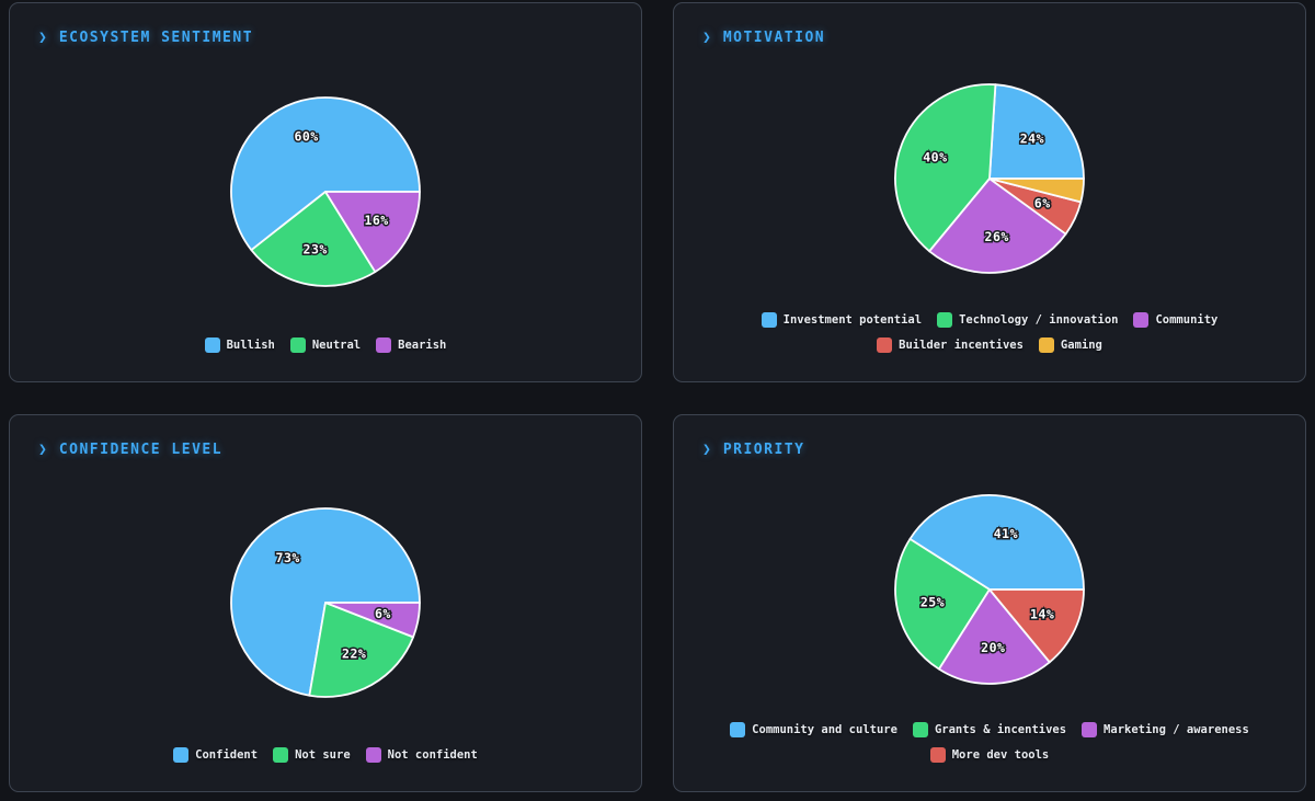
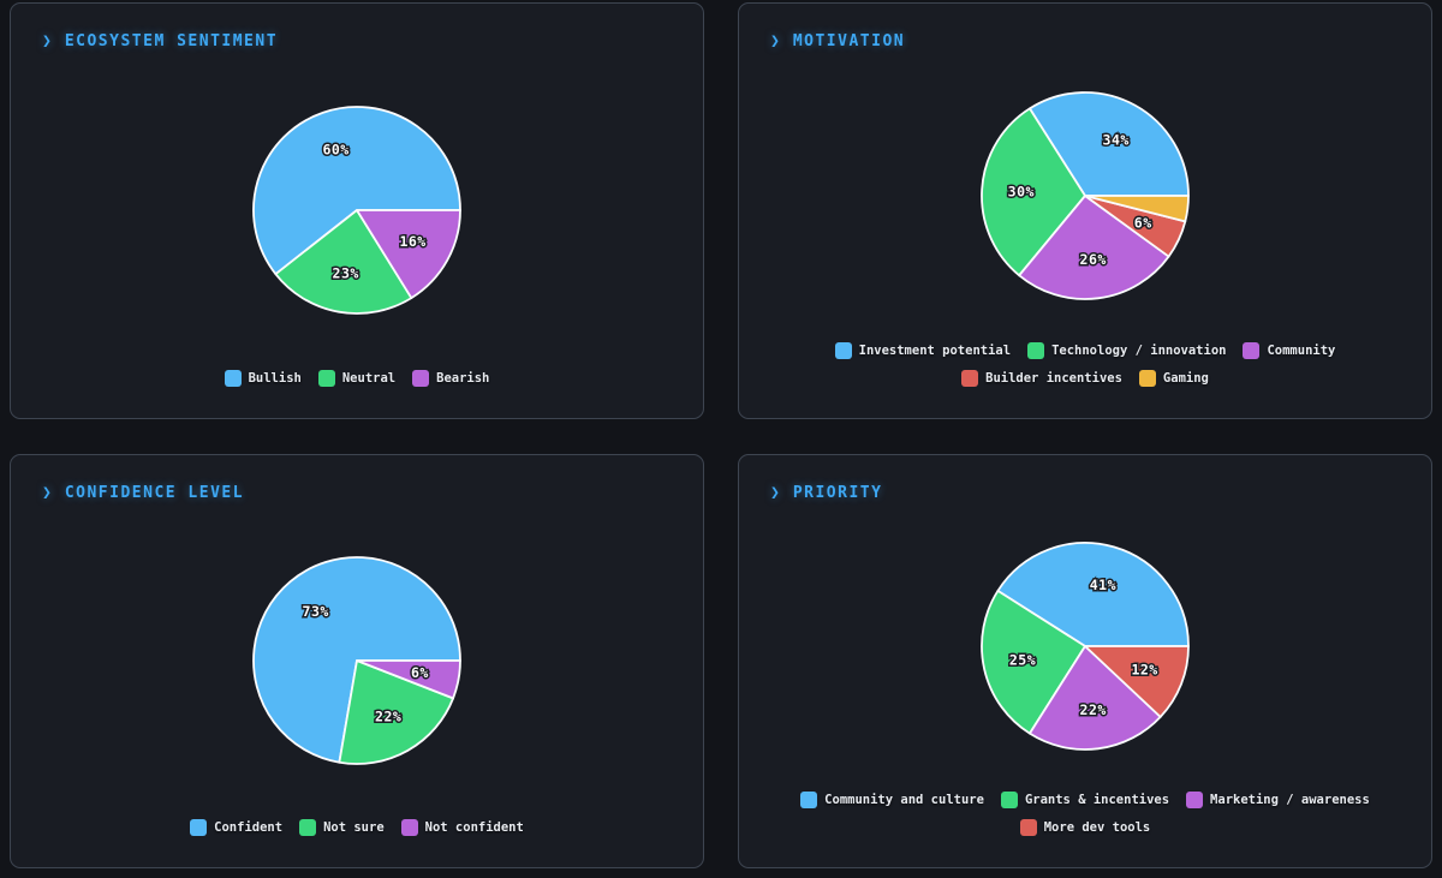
MOTIVATION/Investment potential: 24% -> 34%
MOTIVATION/Technology / innovation: 40% -> 30%
PRIORITY/Marketing / awareness: 20% -> 22%
PRIORITY/More dev tools: 14% -> 12%
